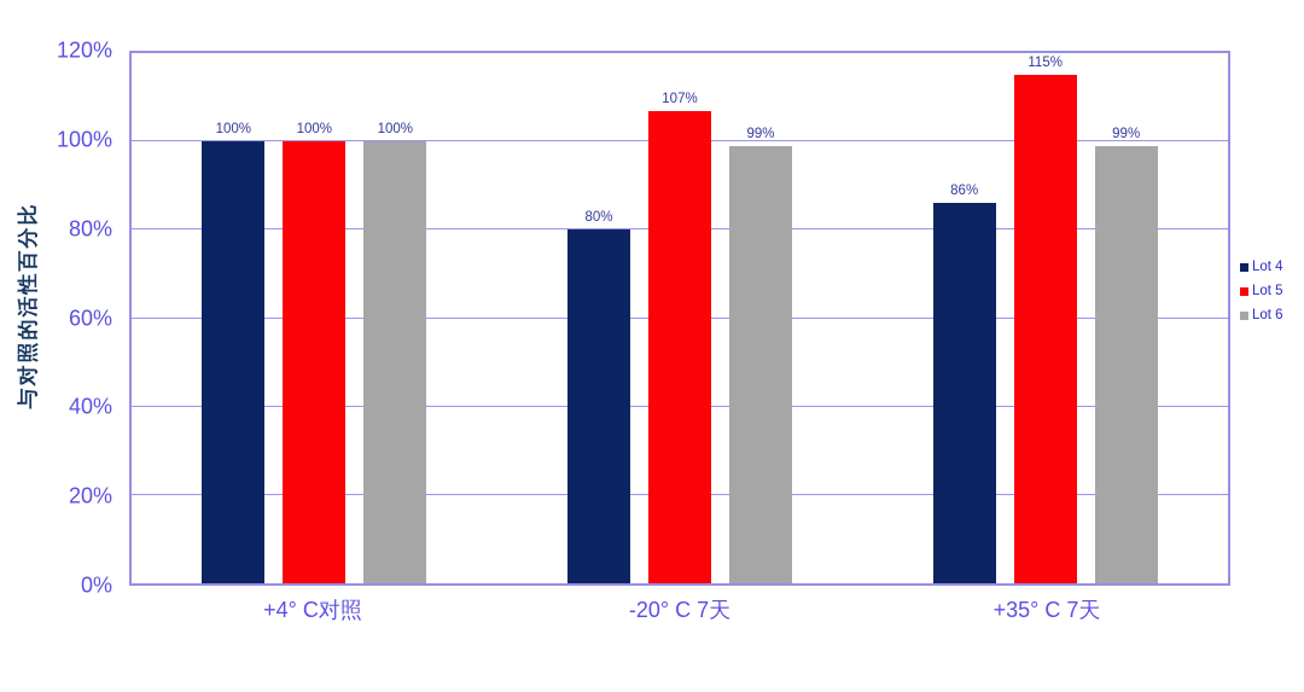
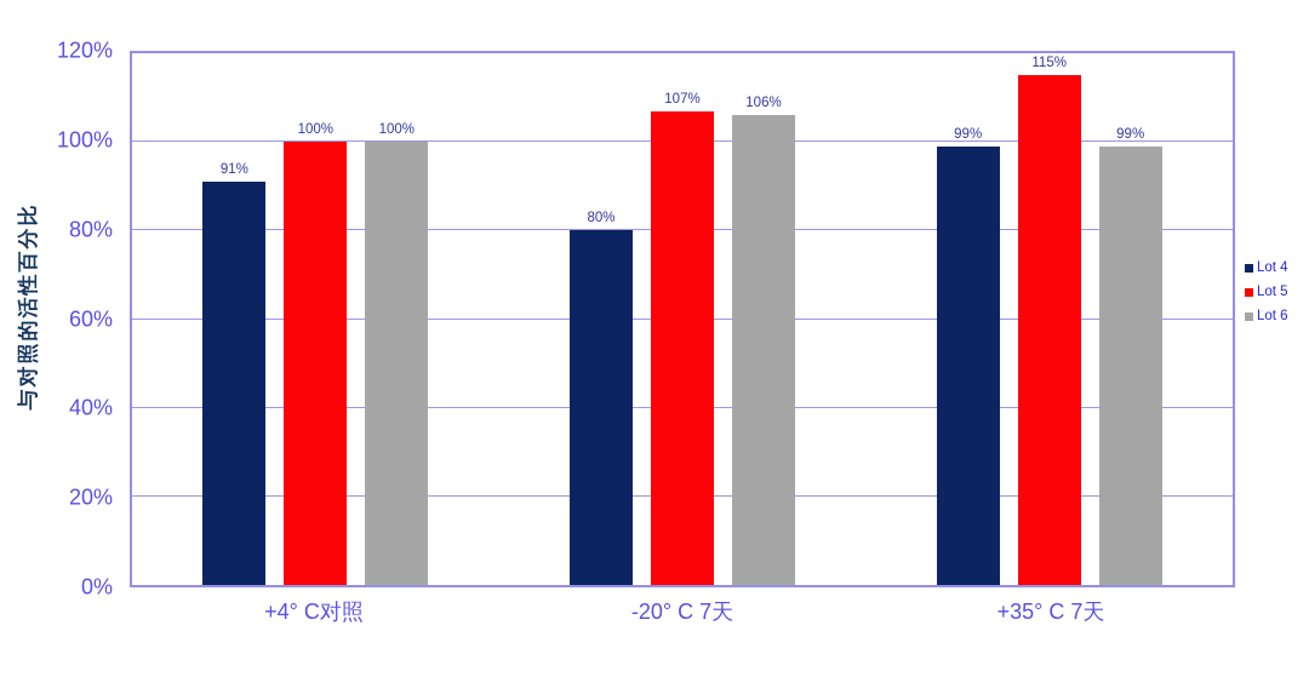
Lot 4/+4° C对照: 100% -> 91%
Lot 6/-20° C 7天: 99% -> 106%
Lot 4/+35° C 7天: 86% -> 99%
